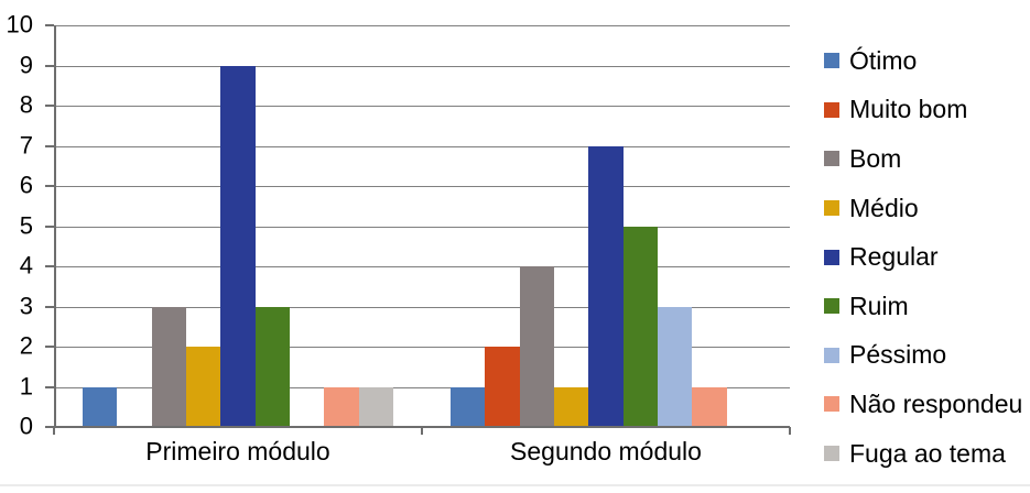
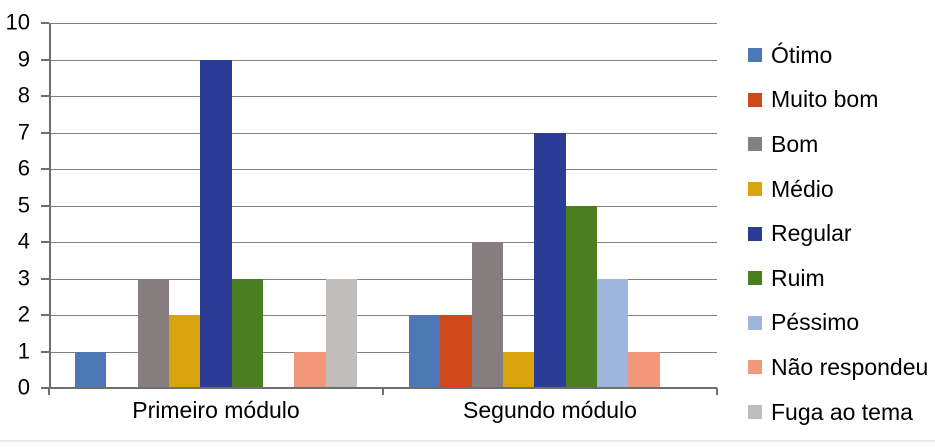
Fuga ao tema/Primeiro módulo: 1 -> 3
Ótimo/Segundo módulo: 1 -> 2
